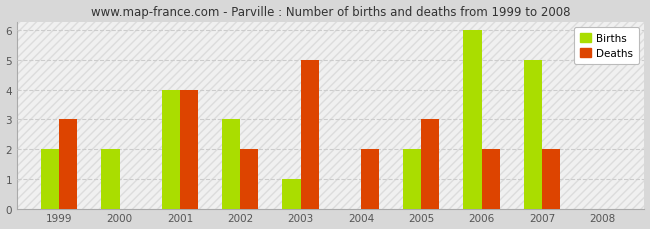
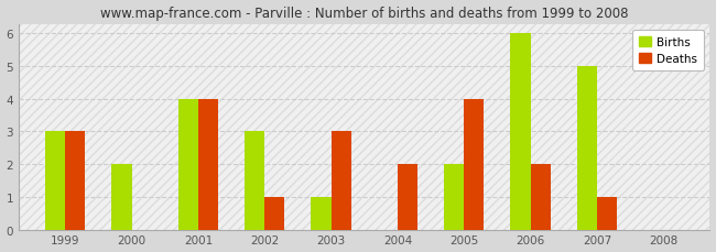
Births/1999: 2 -> 3
Deaths/2002: 2 -> 1
Deaths/2003: 5 -> 3
Deaths/2005: 3 -> 4
Deaths/2007: 2 -> 1
